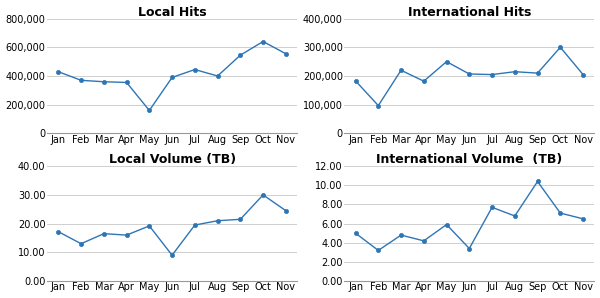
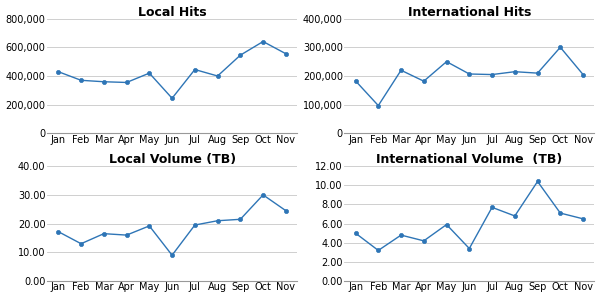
Local Hits/May: 160,000 -> 420,000
Local Hits/Jun: 390,000 -> 240,000
